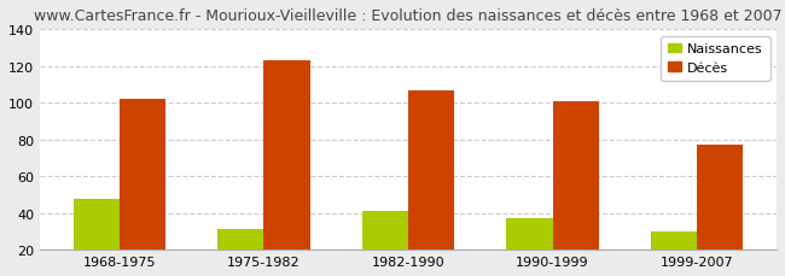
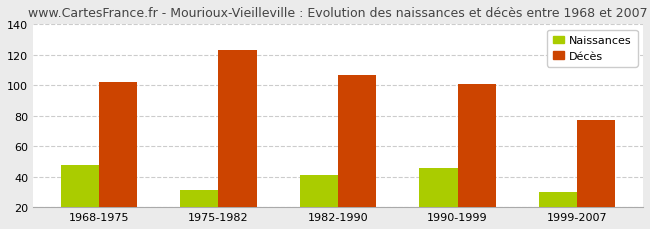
Naissances/1990-1999: 37 -> 46
